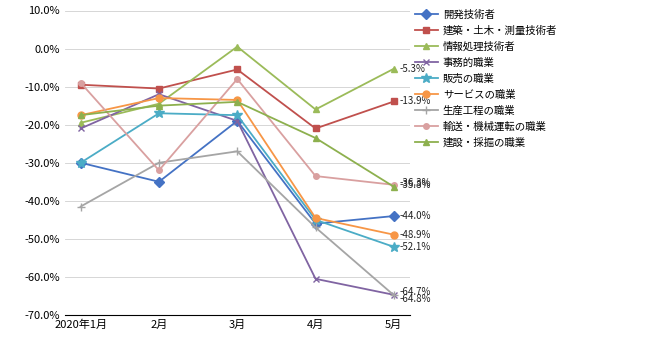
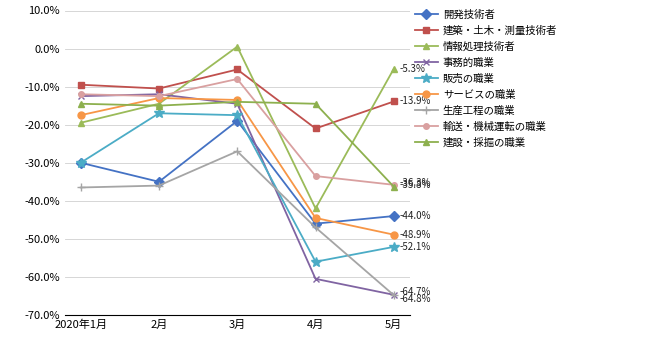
事務的職業/2020年1月: -21.0% -> -12.5%
生産工程の職業/2020年1月: -41.5% -> -36.5%
輸送・機械運転の職業/2020年1月: -9.0% -> -12.0%
建設・採掘の職業/2020年1月: -17.5% -> -14.5%
生産工程の職業/2月: -30.0% -> -36.0%
輸送・機械運転の職業/2月: -32.0% -> -12.5%
事務的職業/3月: -19.0% -> -14.5%
情報処理技術者/4月: -16.0% -> -42.0%
販売の職業/4月: -45.0% -> -56.0%
建設・採掘の職業/4月: -23.5% -> -14.5%
